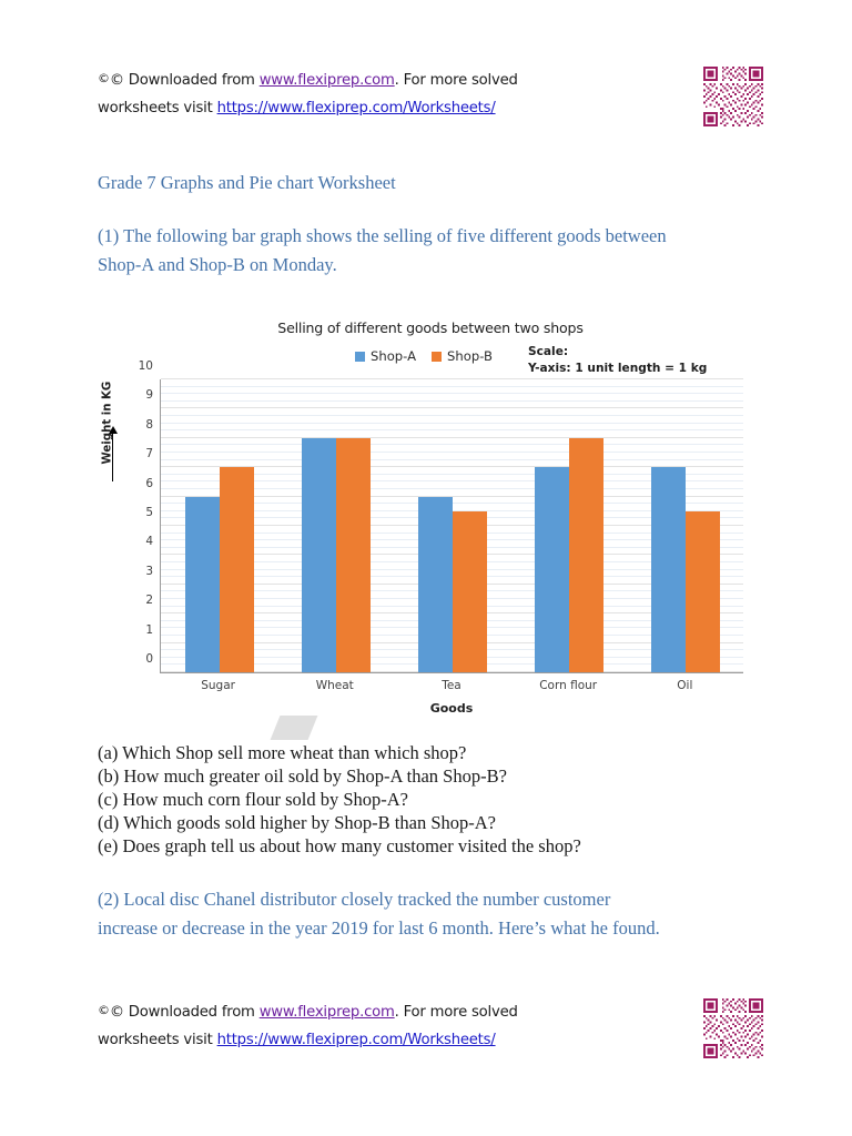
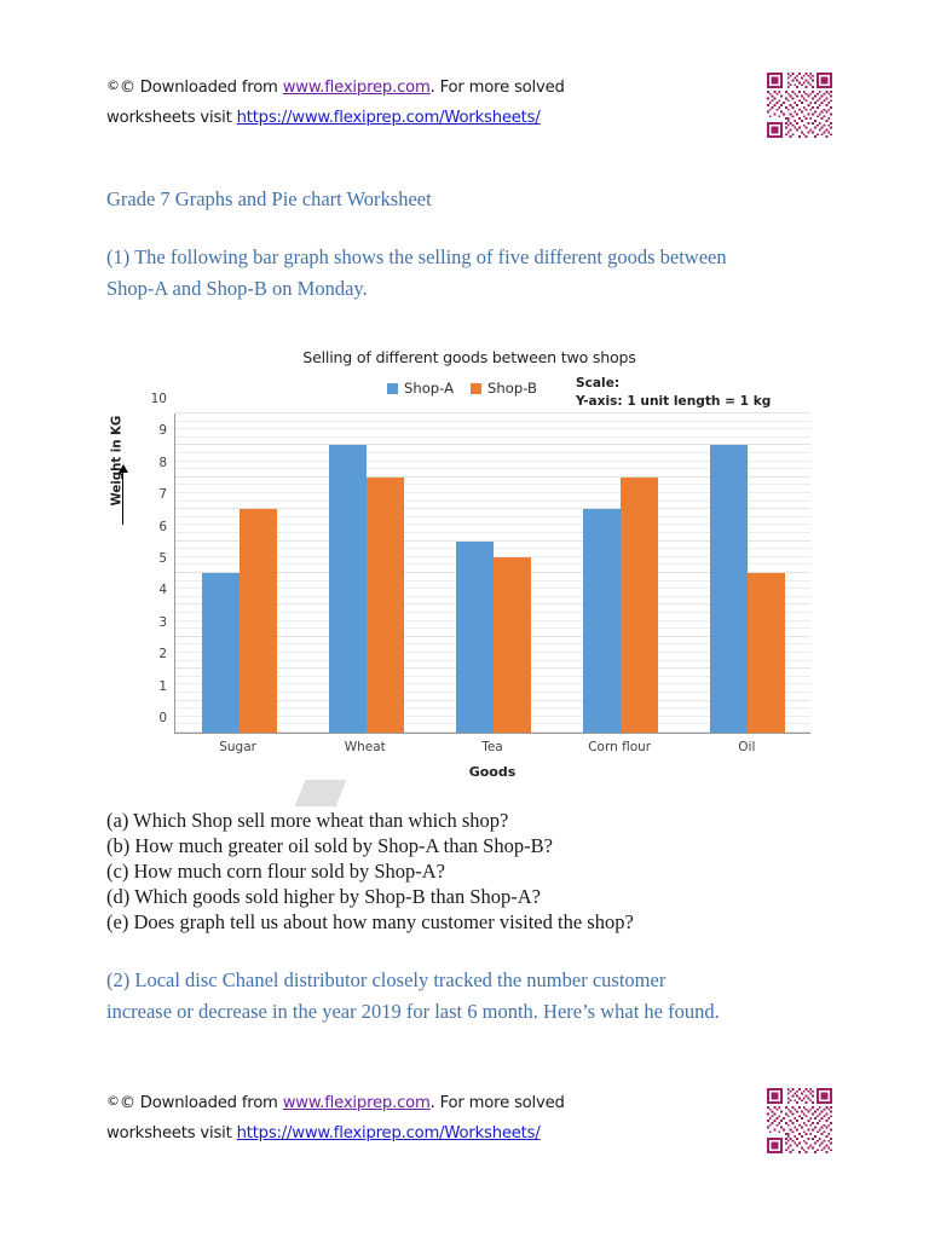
Shop-A/Sugar: 6 -> 5
Shop-A/Wheat: 8 -> 9
Shop-A/Oil: 7 -> 9
Shop-B/Oil: 5.5 -> 5.0
